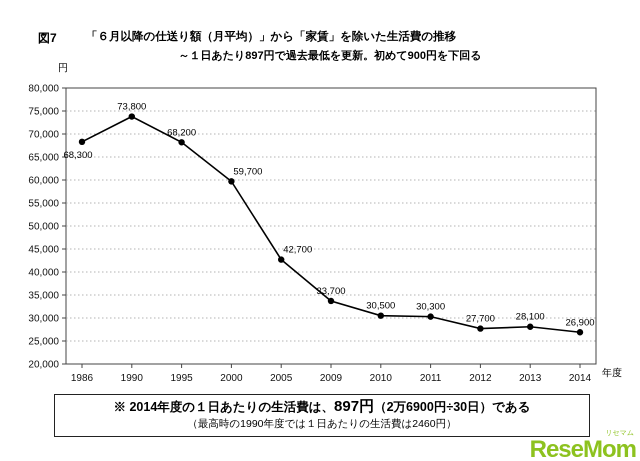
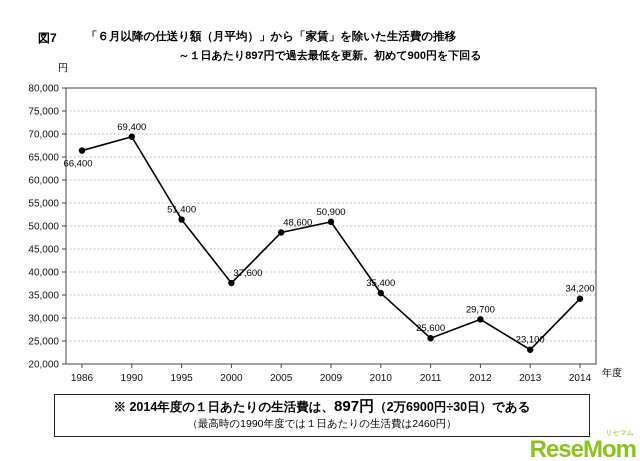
1986: 68,300 -> 66,400
1990: 73,800 -> 69,400
1995: 68,200 -> 51,400
2000: 59,700 -> 37,600
2005: 42,700 -> 48,600
2009: 33,700 -> 50,900
2010: 30,500 -> 35,400
2011: 30,300 -> 25,600
2012: 27,700 -> 29,700
2013: 28,100 -> 23,100
2014: 26,900 -> 34,200
